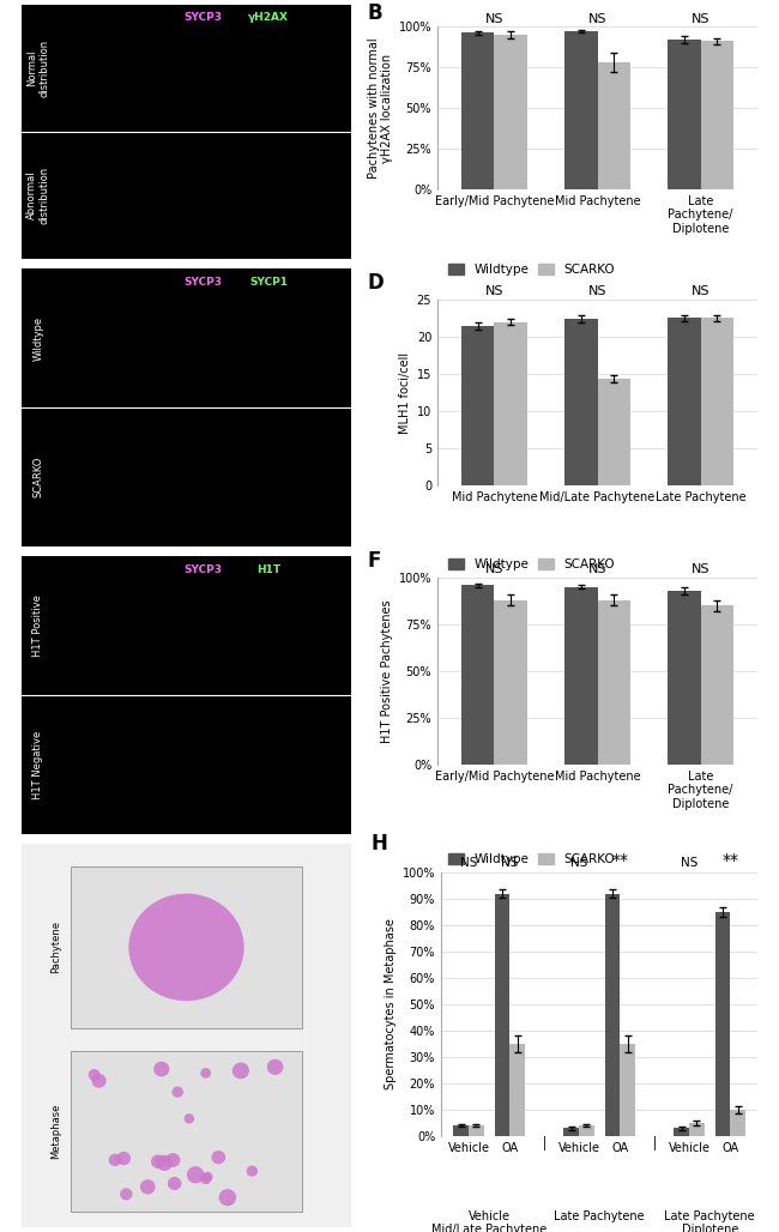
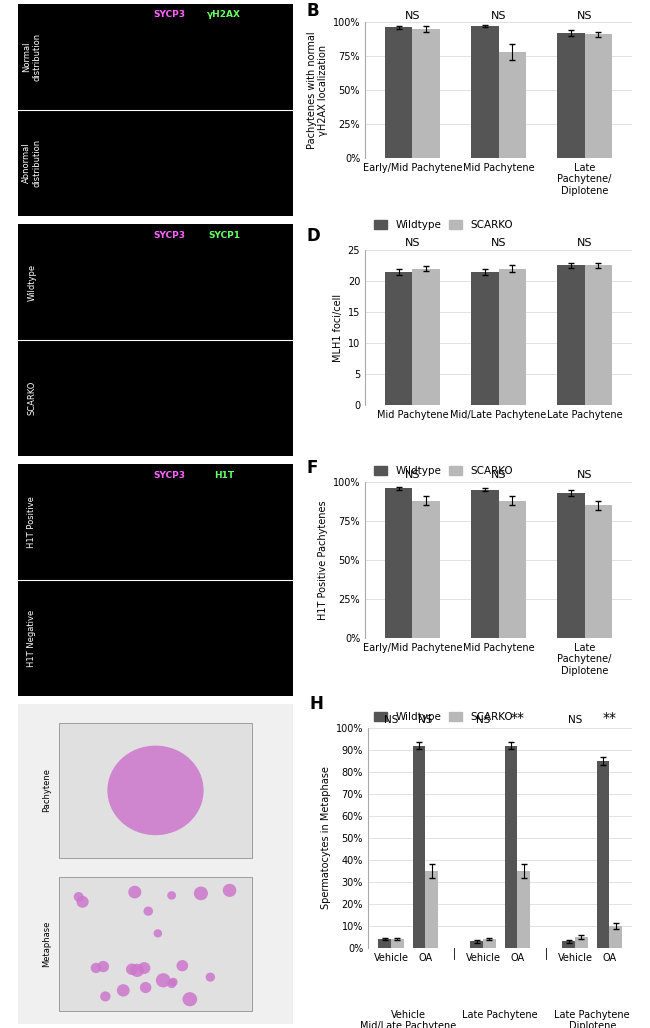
Wildtype/Mid/Late Pachytene: 22.4 -> 21.5
SCARKO/Mid/Late Pachytene: 14.4 -> 22.0
